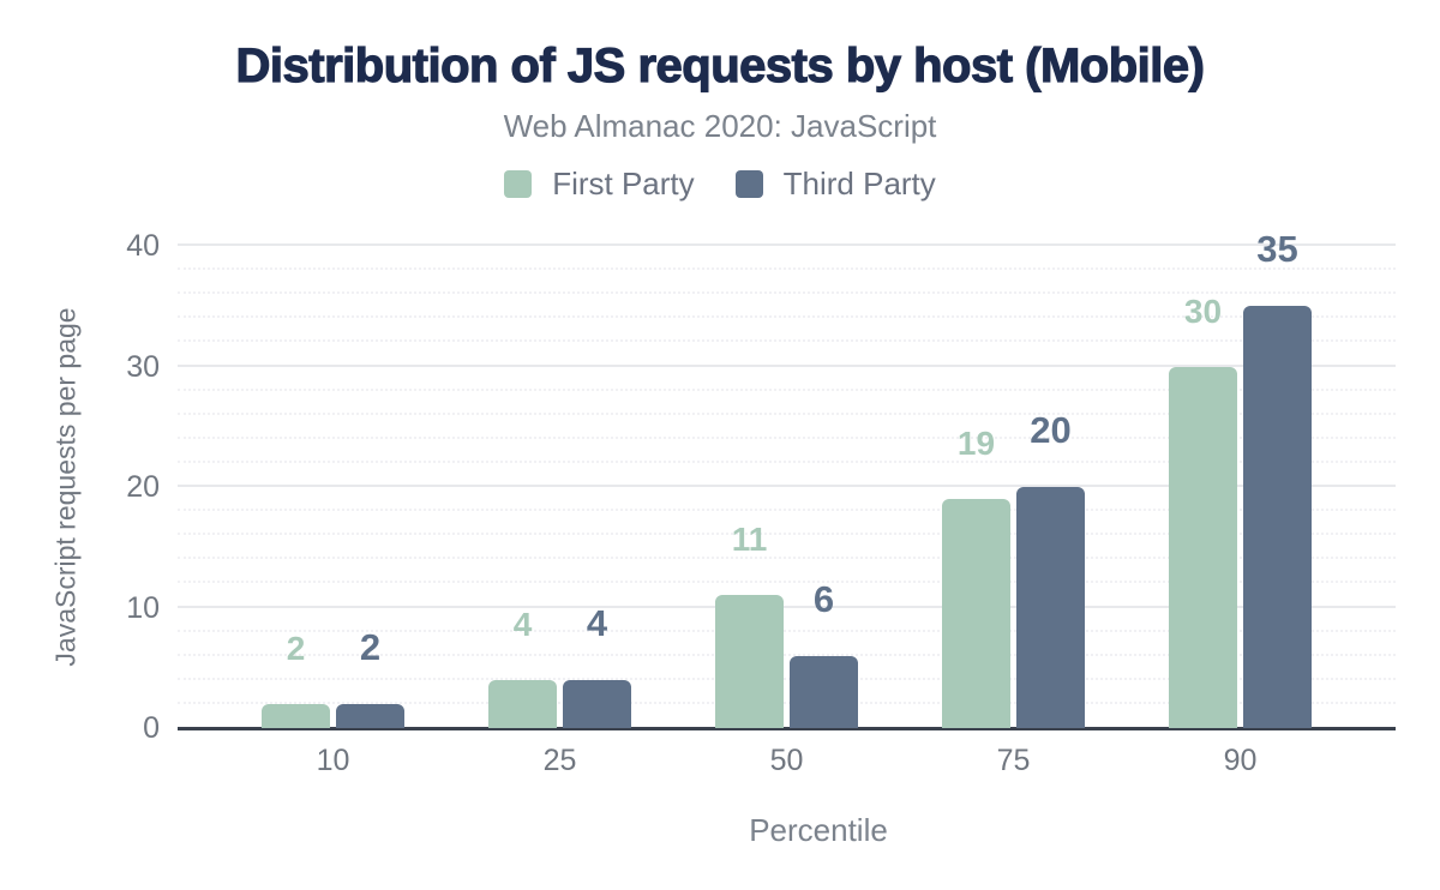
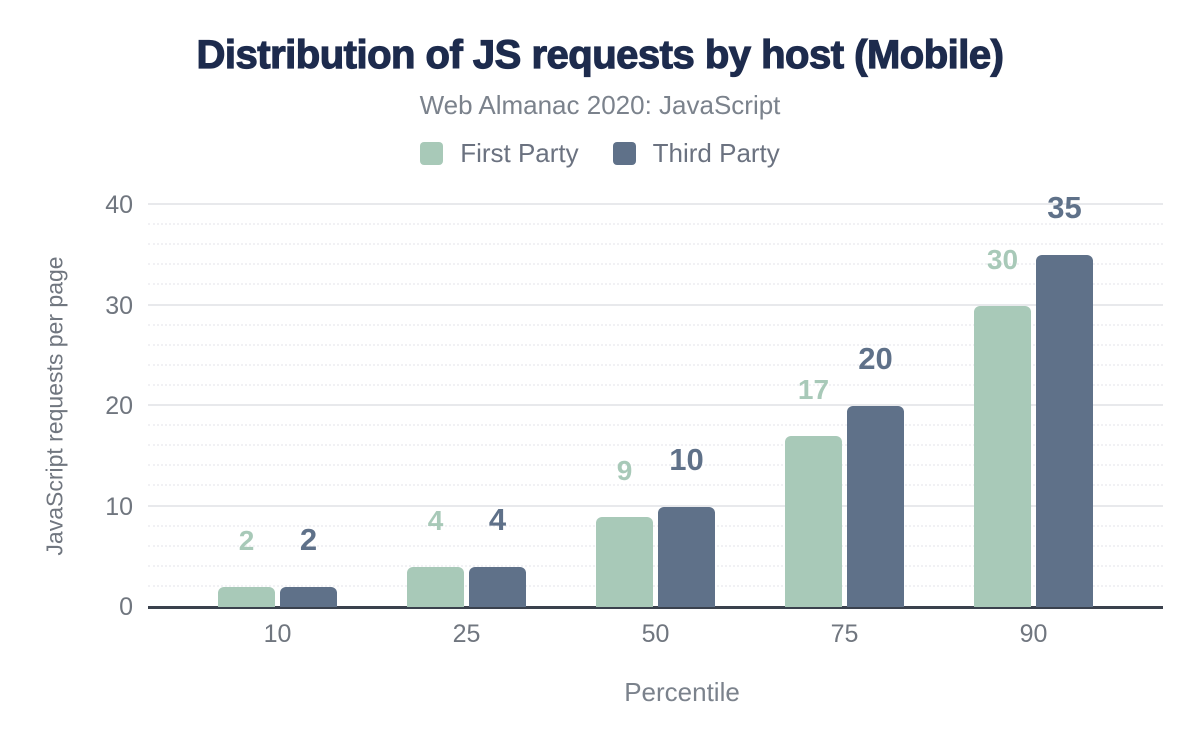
First Party/50: 11 -> 9
Third Party/50: 6 -> 10
First Party/75: 19 -> 17
